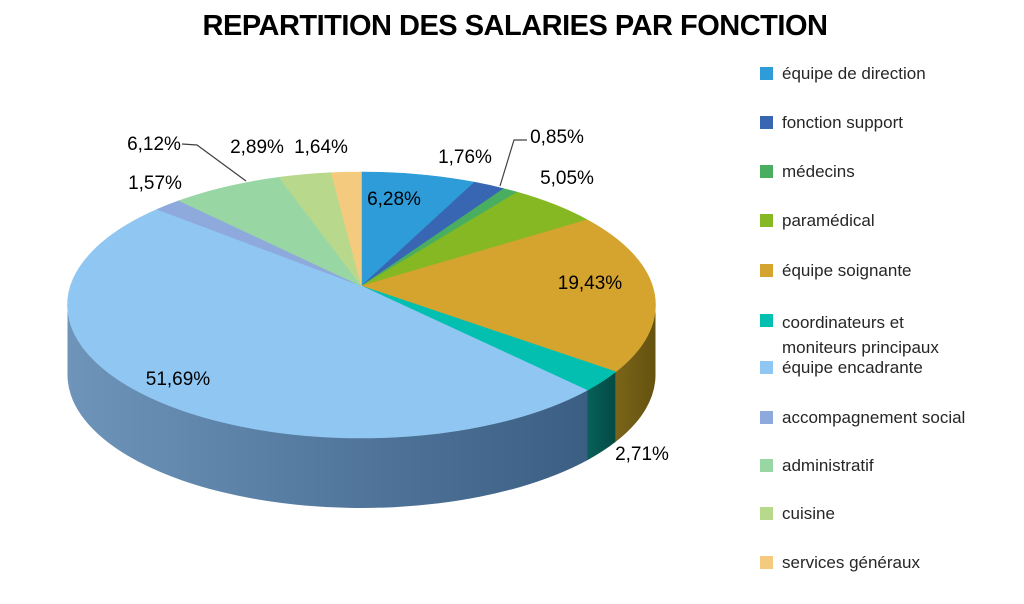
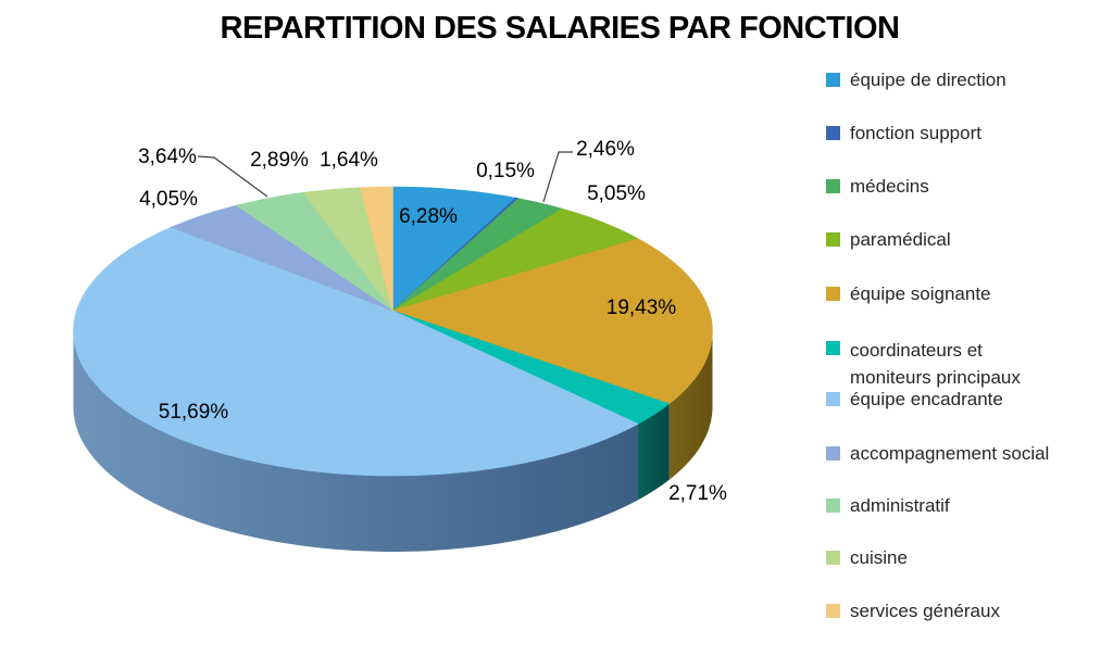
fonction support: 1,76% -> 0,15%
médecins: 0,85% -> 2,46%
accompagnement social: 1,57% -> 4,05%
administratif: 6,12% -> 3,64%
